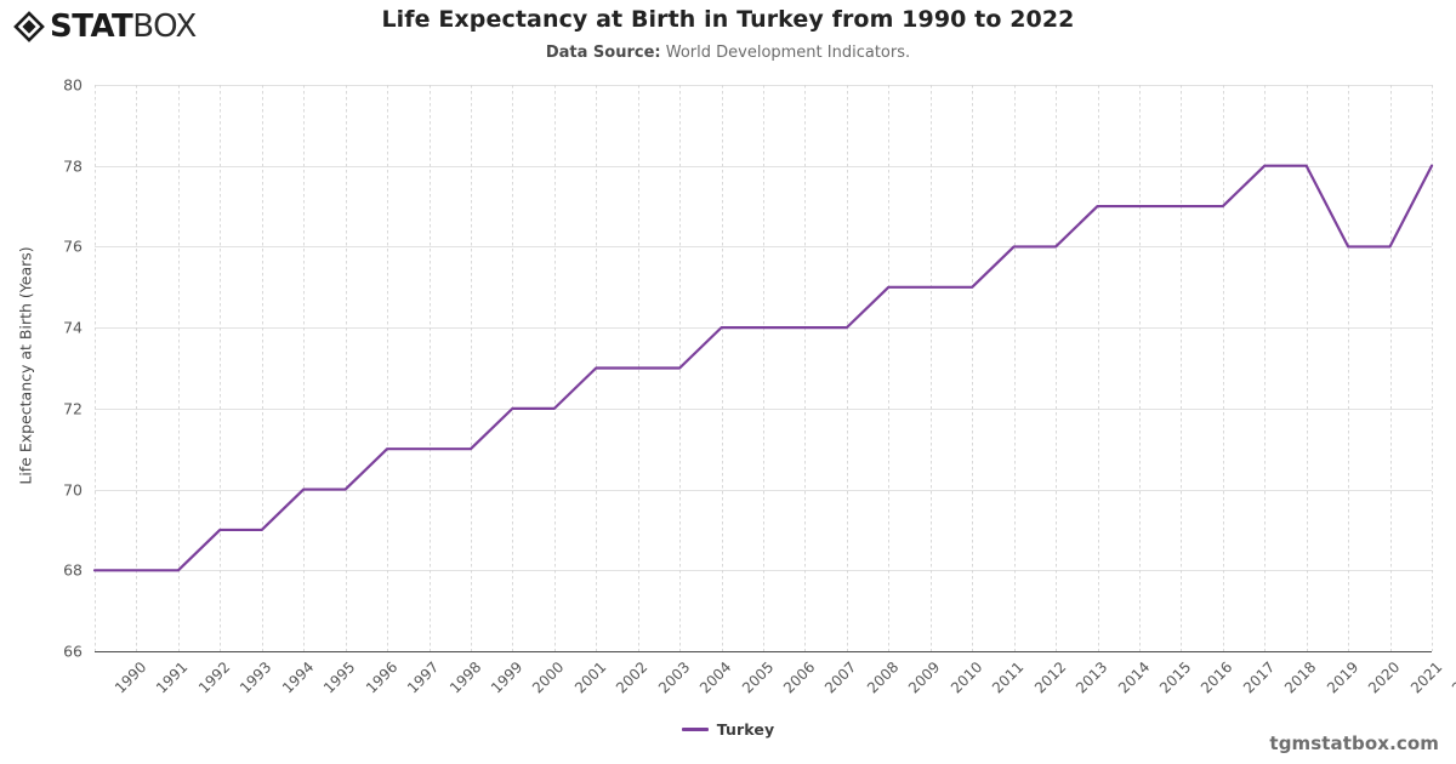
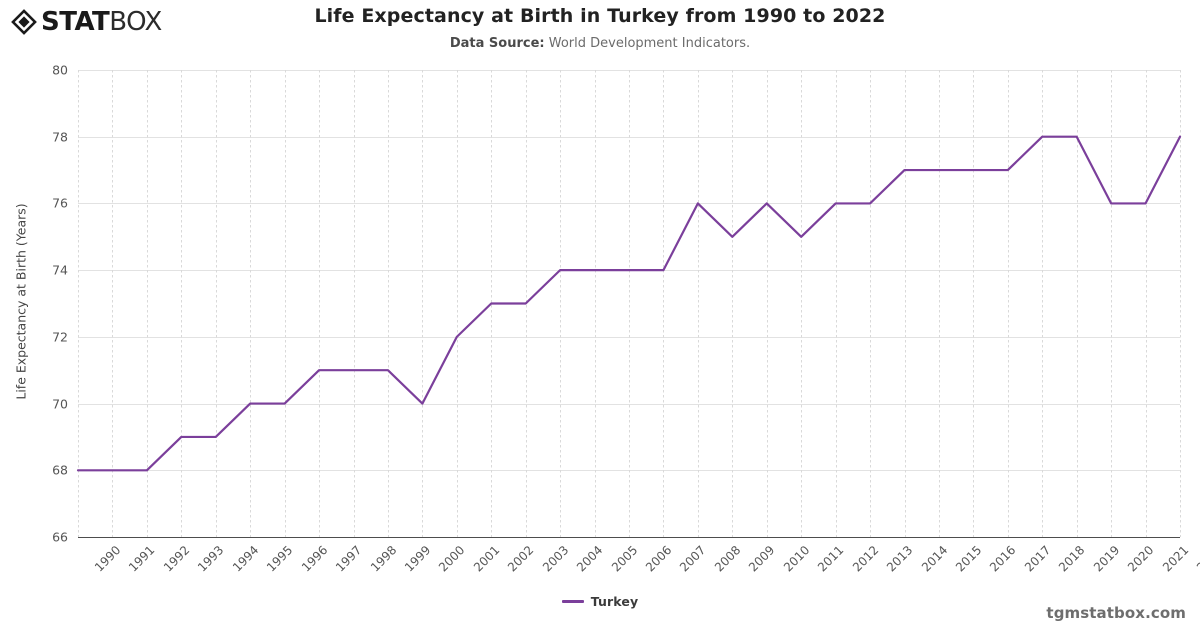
2000: 72 -> 70
2004: 73 -> 74
2008: 74 -> 76
2010: 75 -> 76
